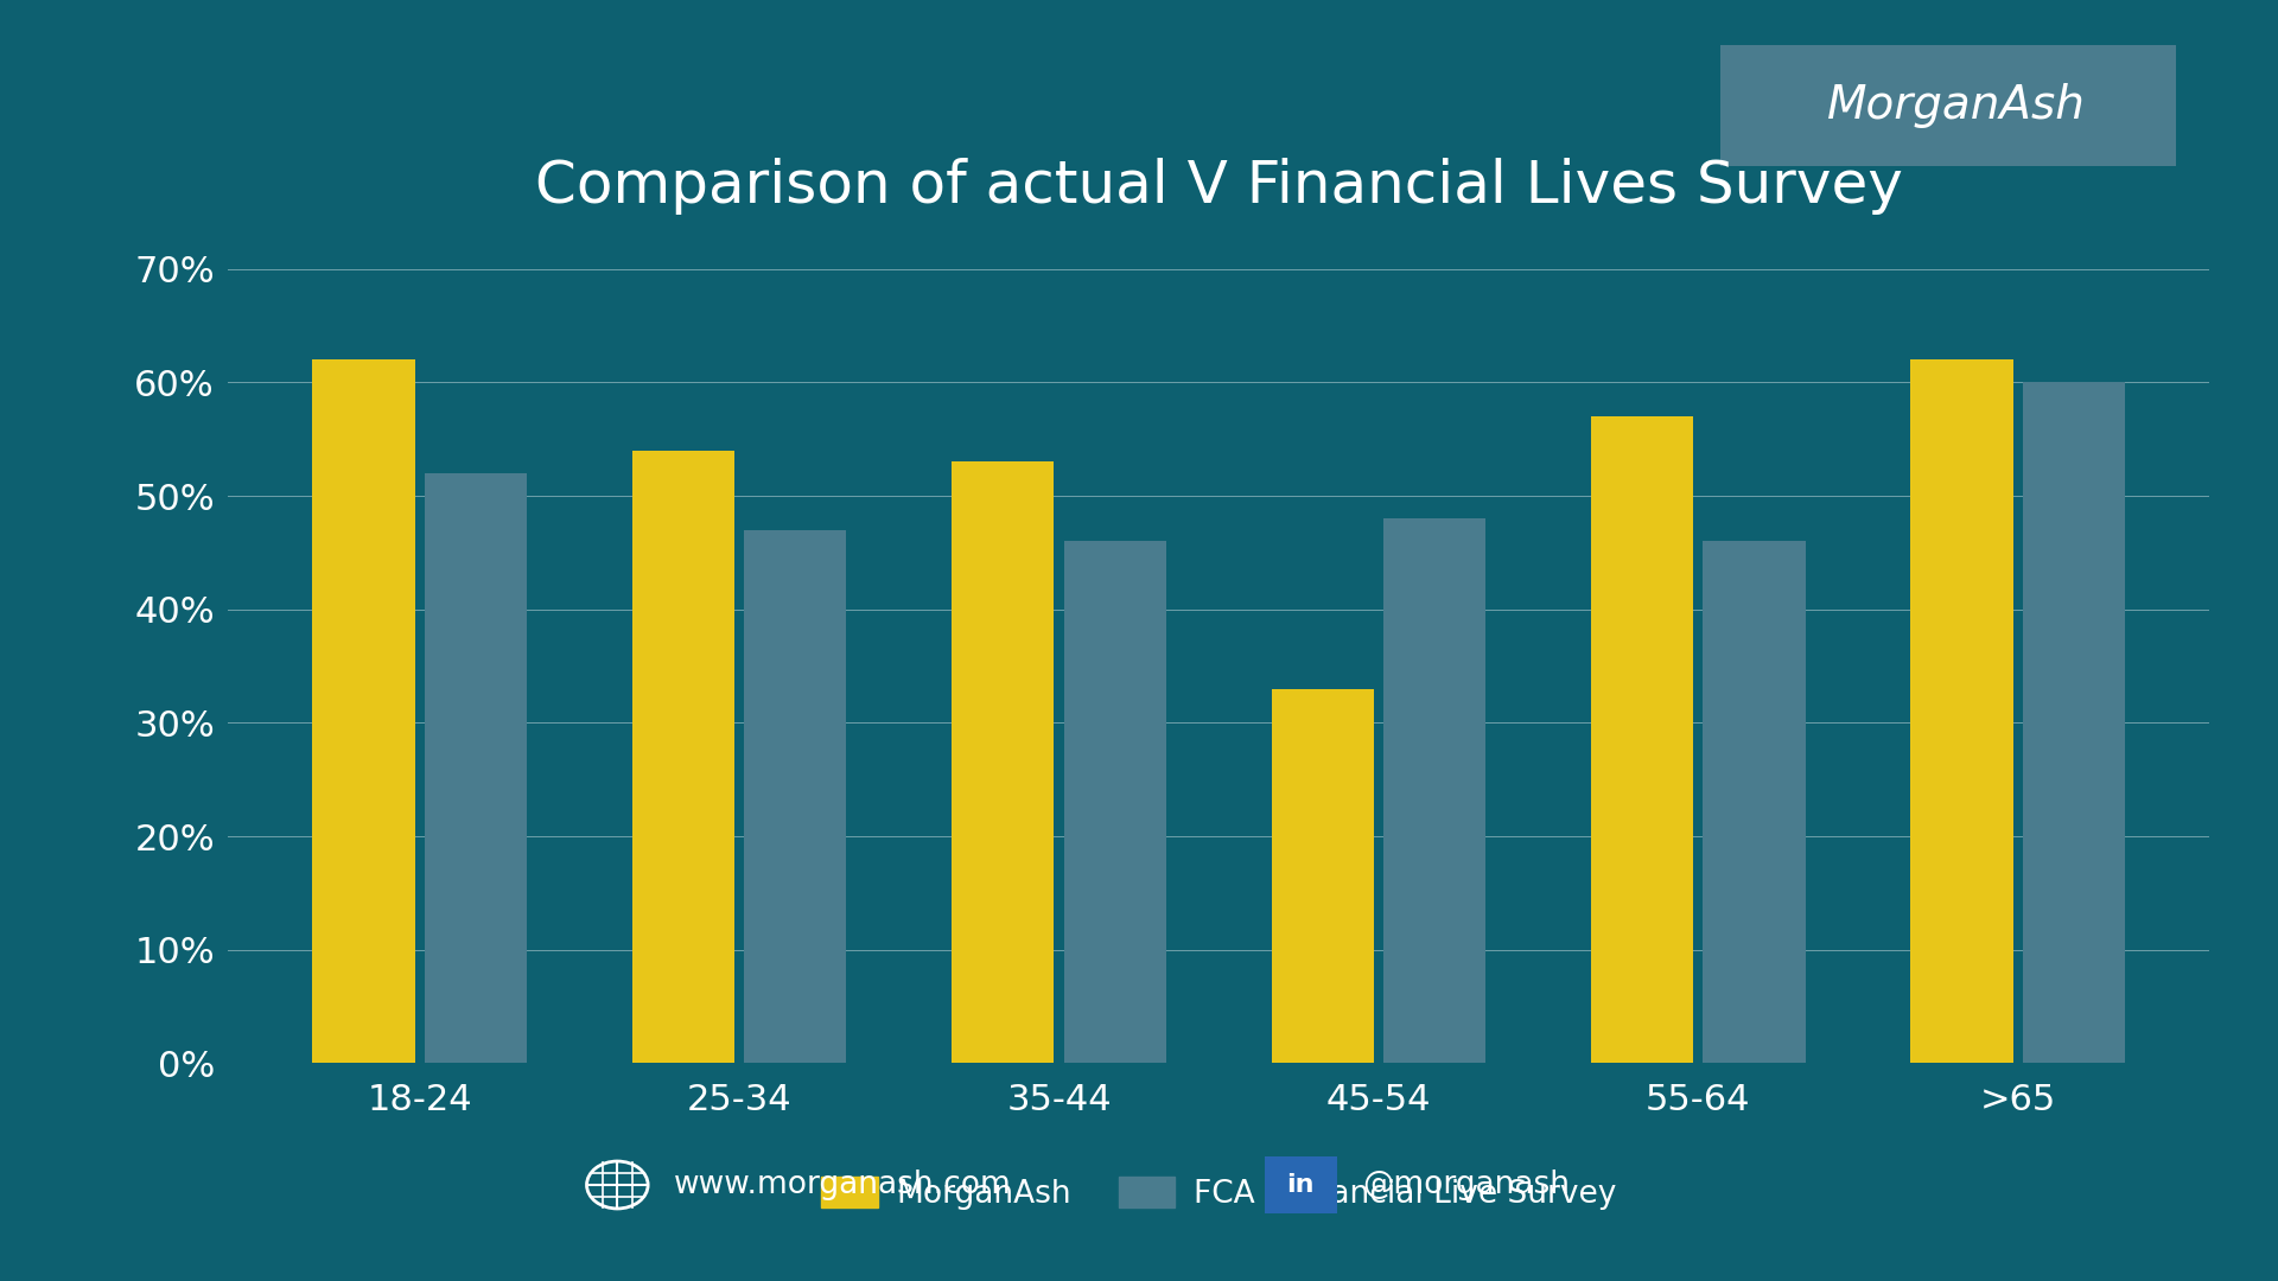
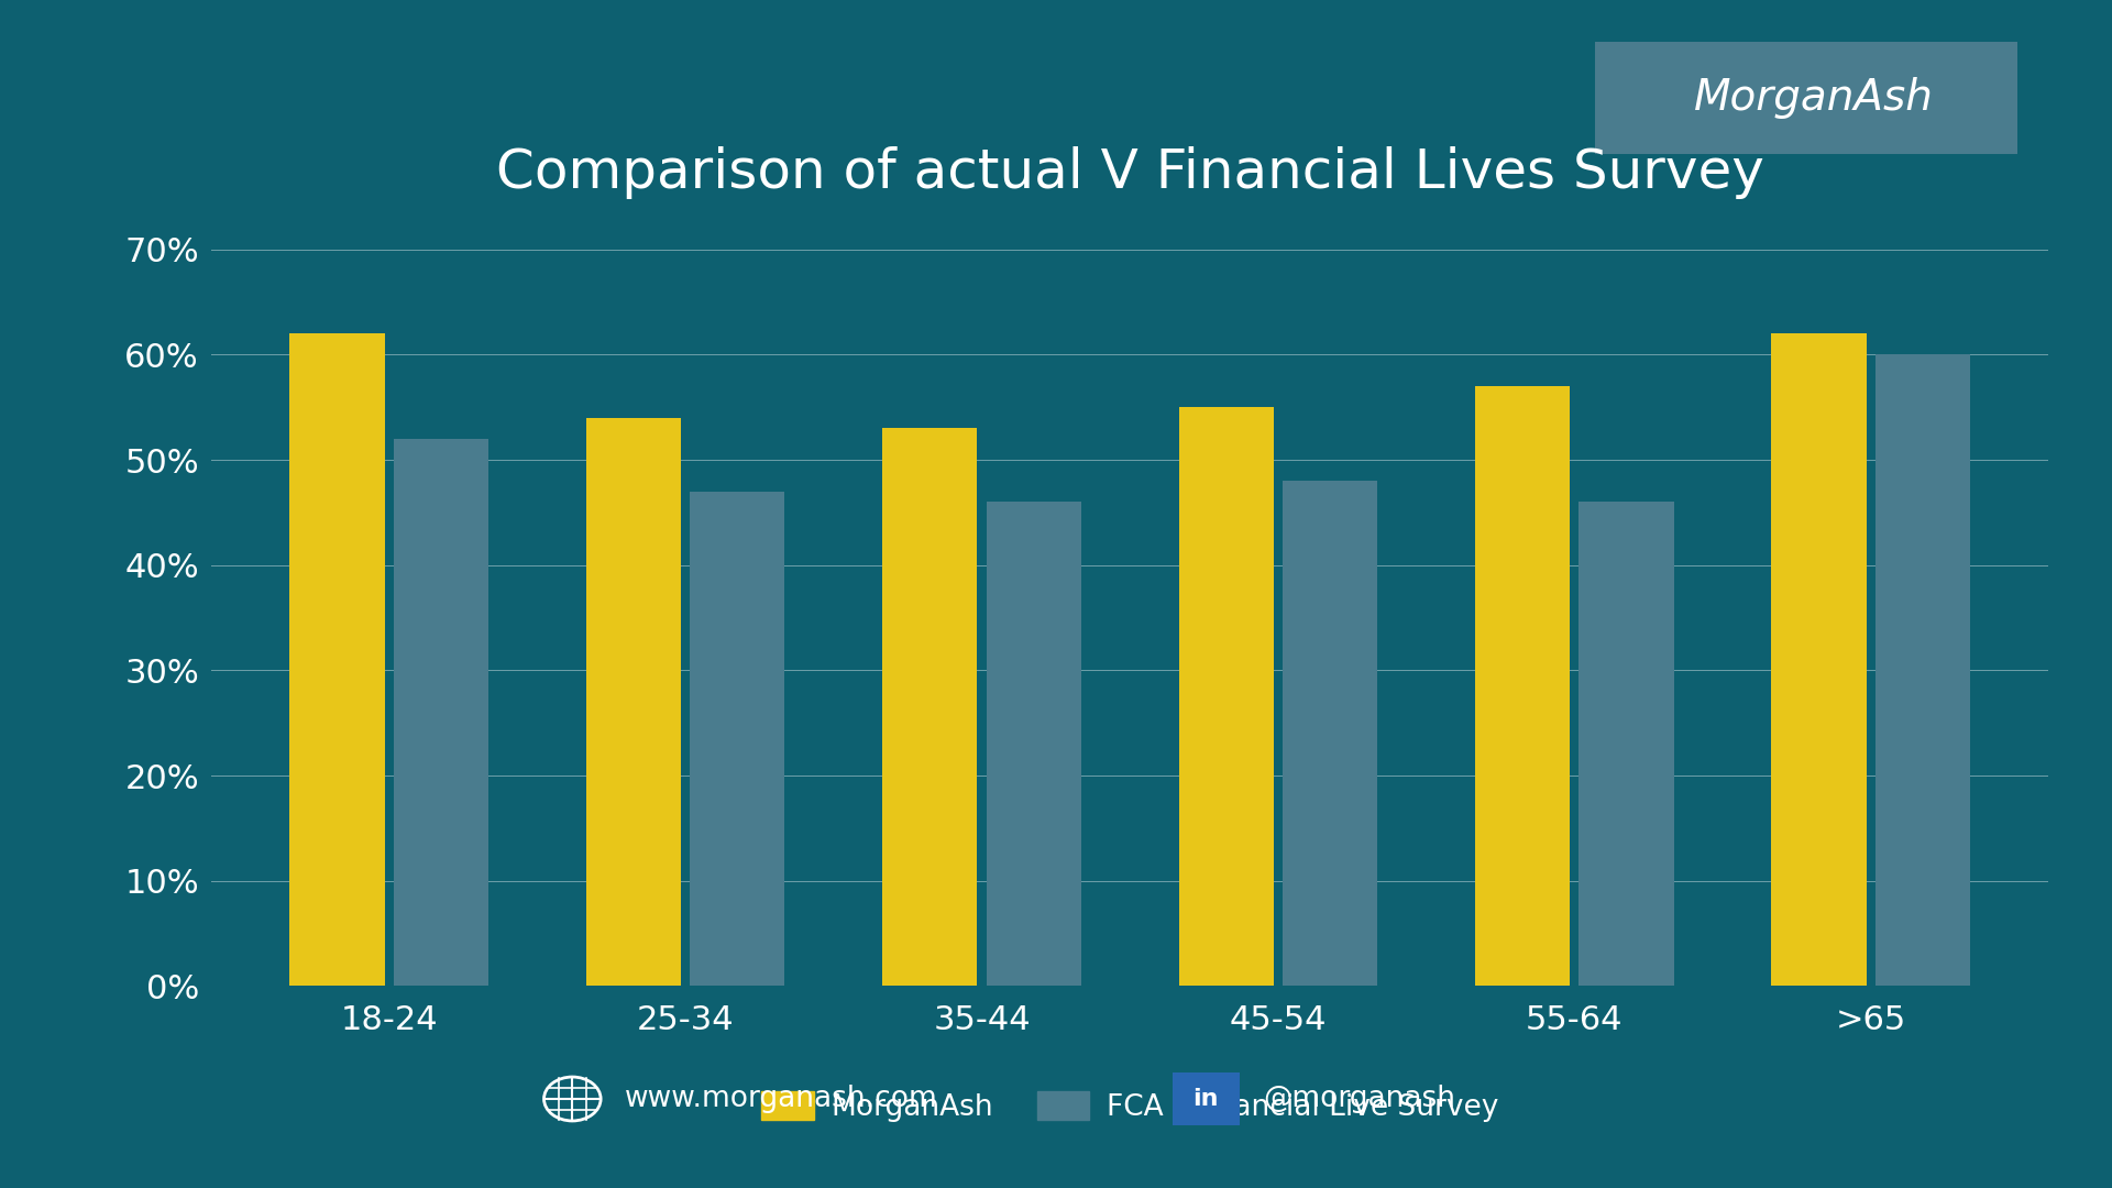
MorganAsh/45-54: 33% -> 55%
